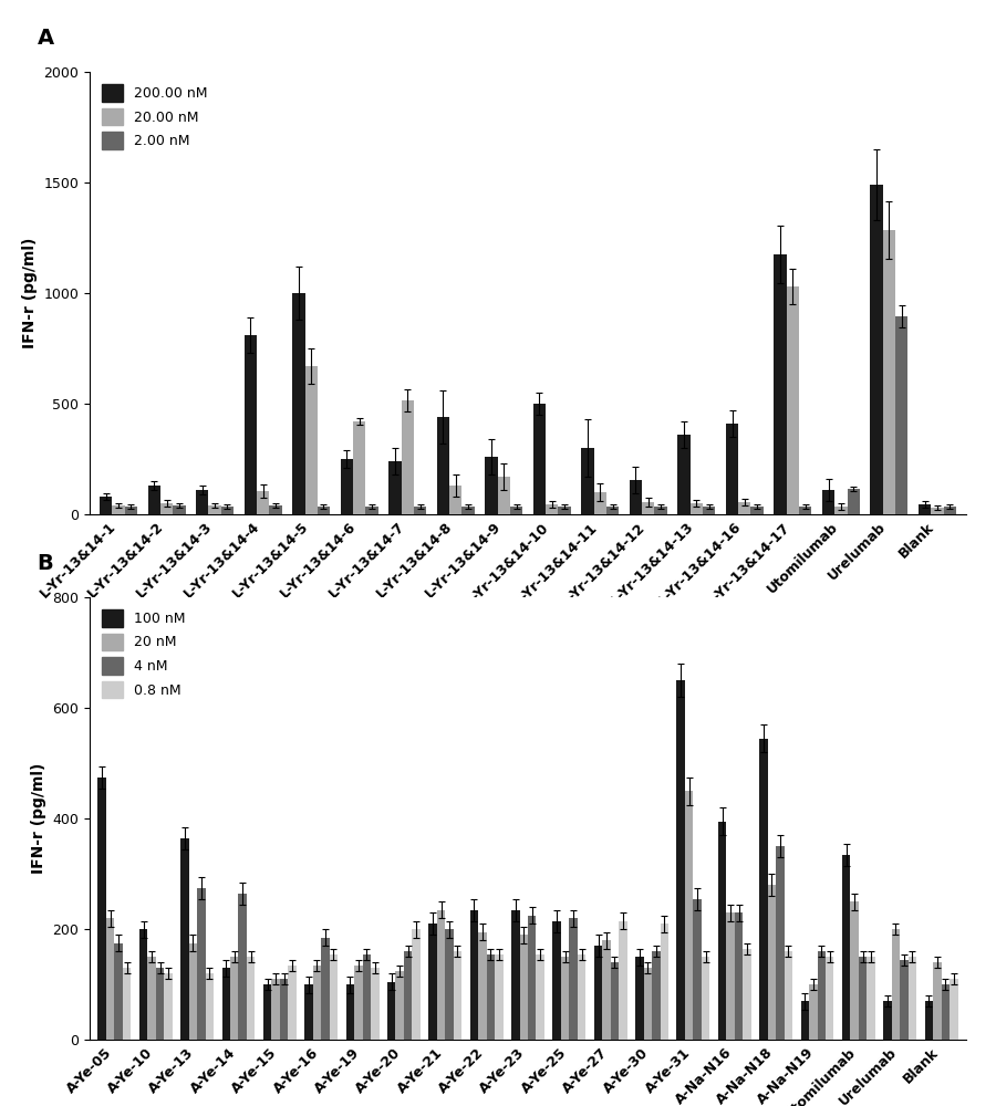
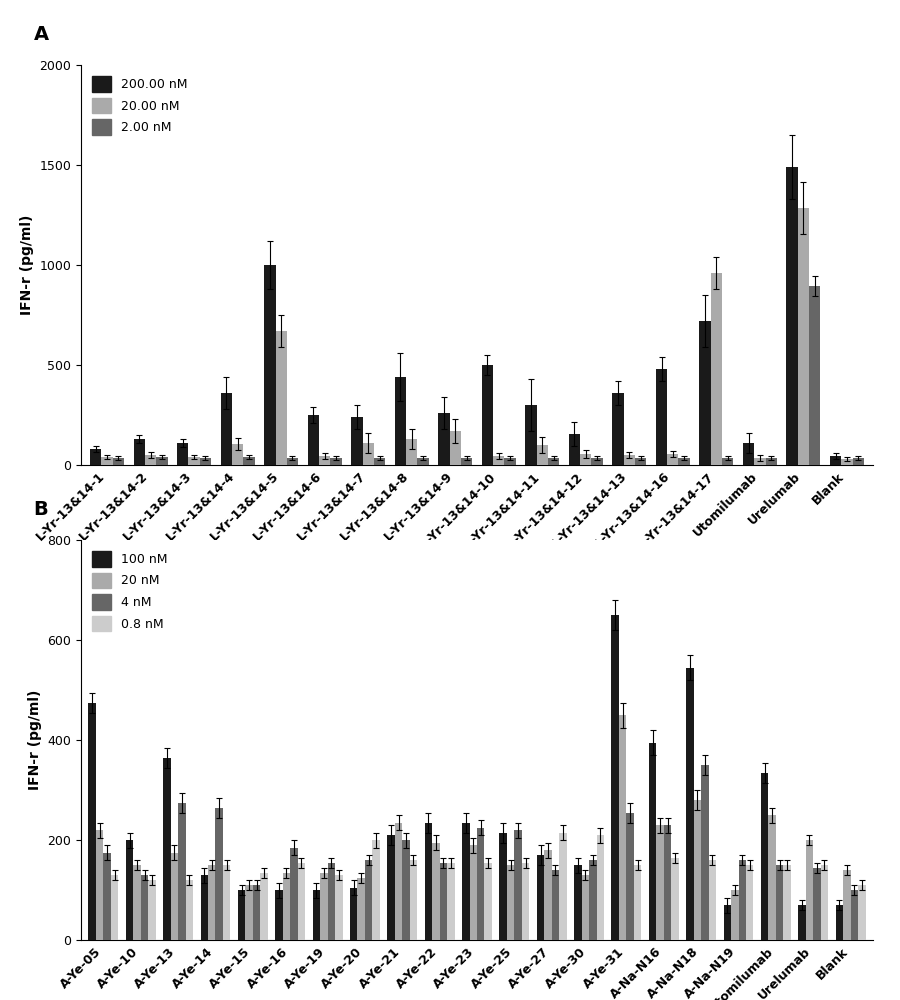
200.00 nM/L-Yr-13&14-4: 810 -> 360
20.00 nM/L-Yr-13&14-6: 420 -> 45
20.00 nM/L-Yr-13&14-7: 515 -> 110
200.00 nM/L-Yr-13&14-16: 410 -> 480
200.00 nM/L-Yr-13&14-17: 1175 -> 720
20.00 nM/L-Yr-13&14-17: 1030 -> 960
2.00 nM/Utomilumab: 115 -> 35
